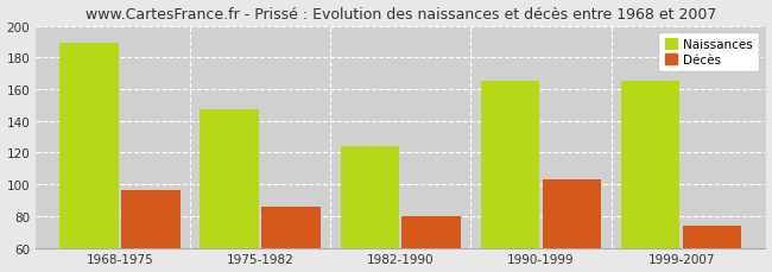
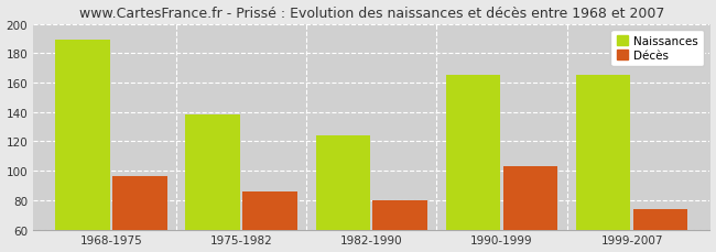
Naissances/1975-1982: 147 -> 138
